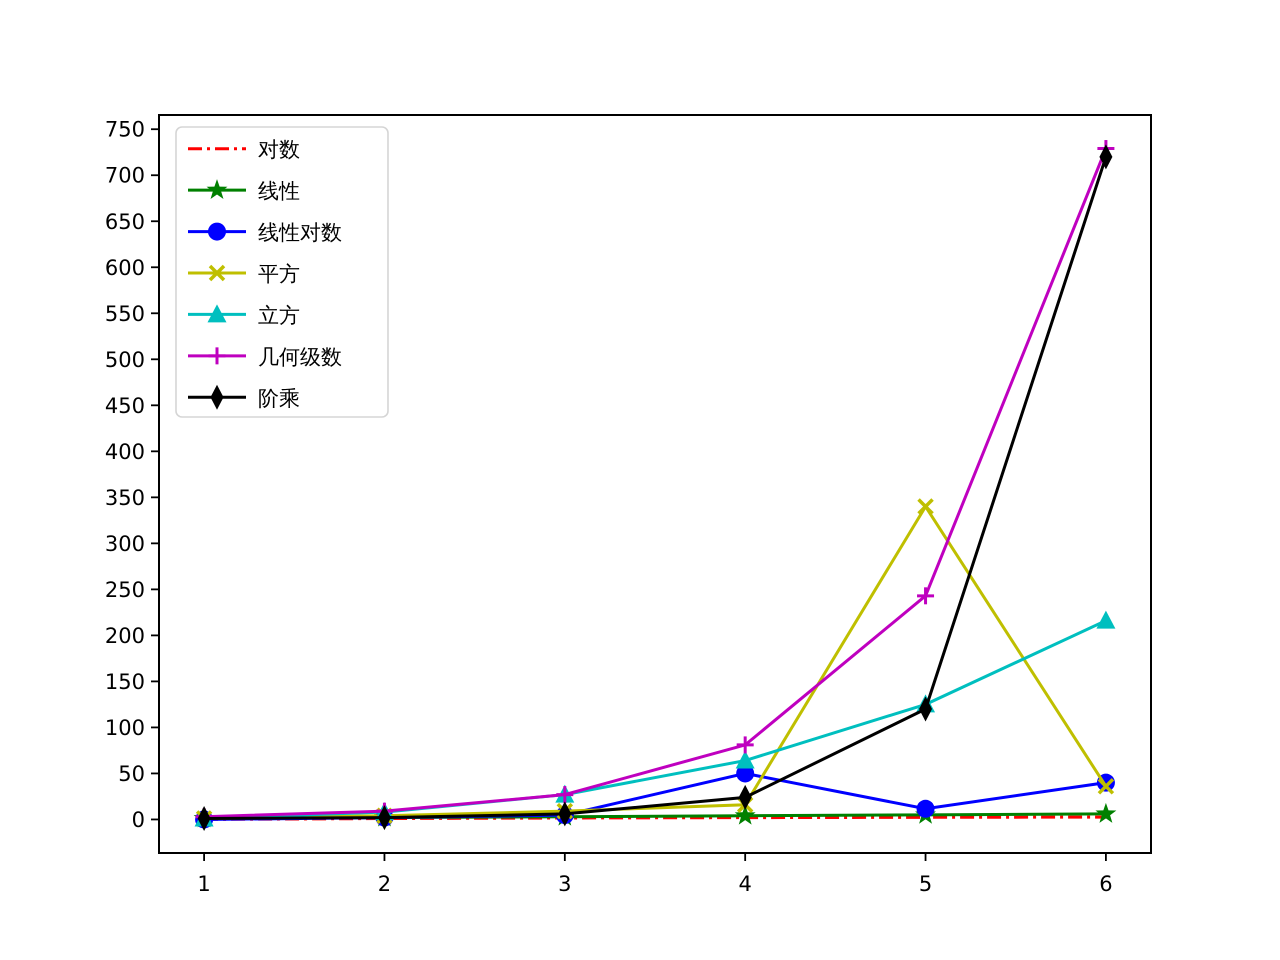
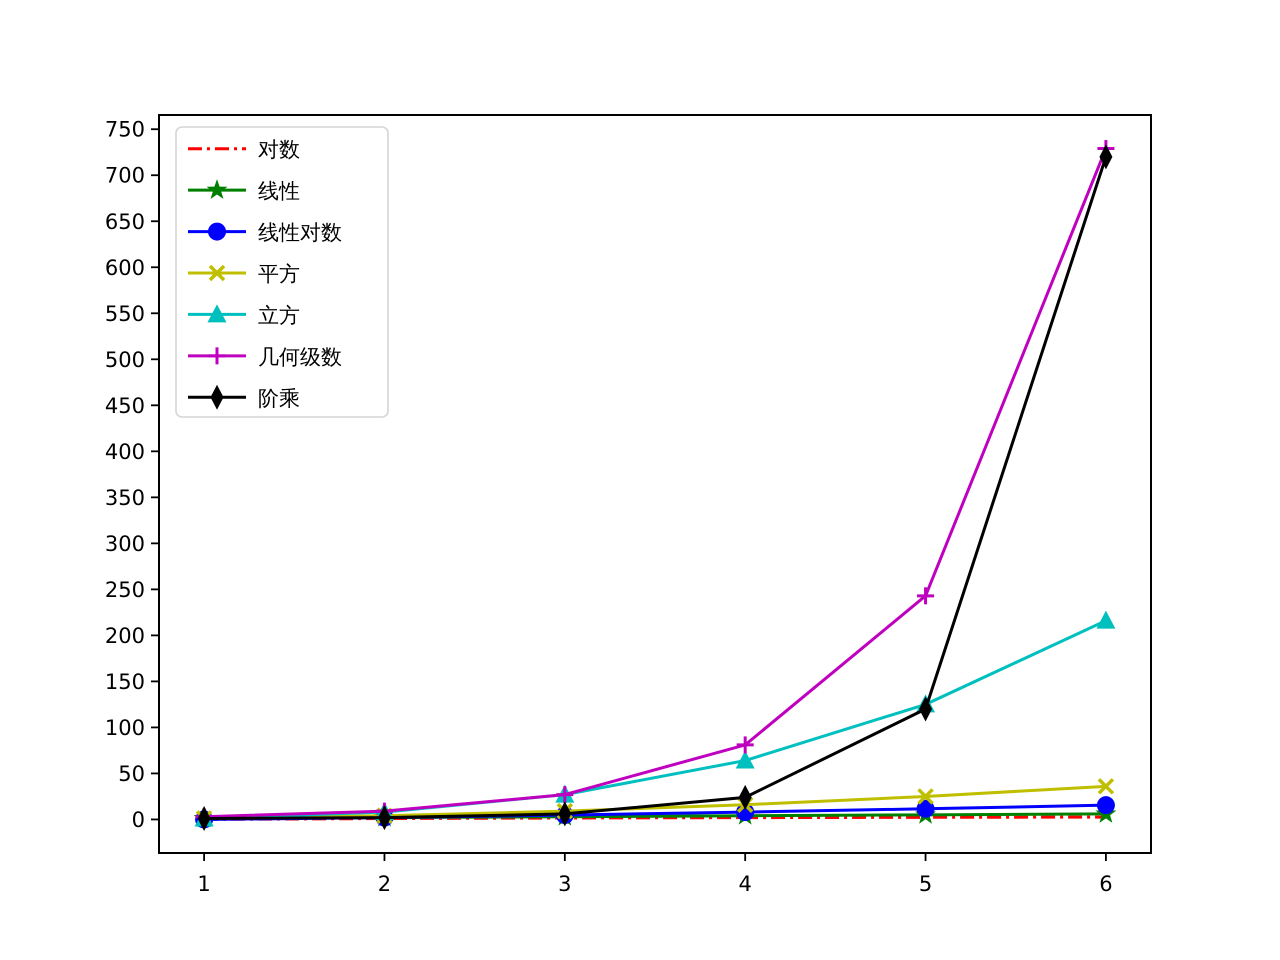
线性对数/4: 50 -> 10
平方/5: 340 -> 20
线性对数/6: 40 -> 20
